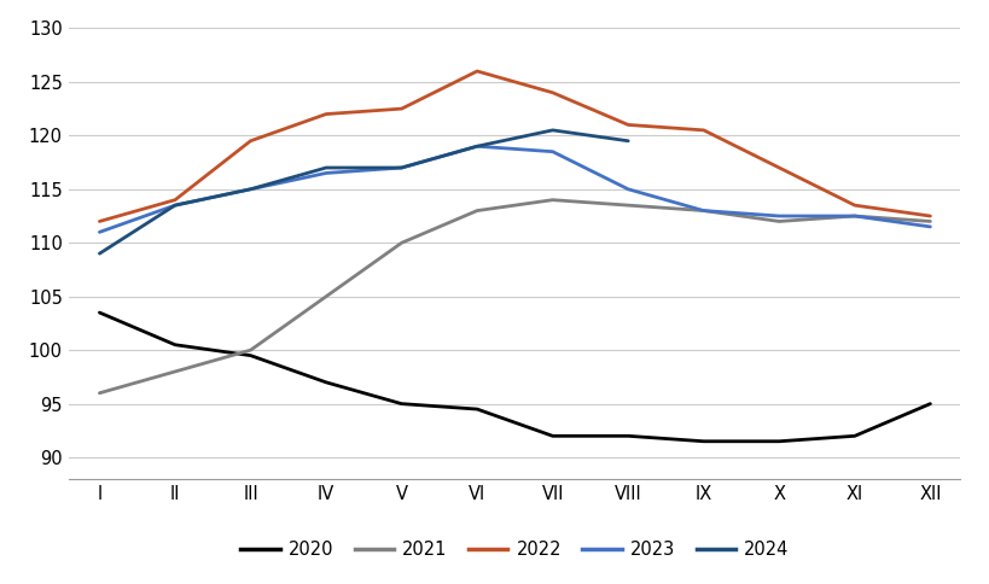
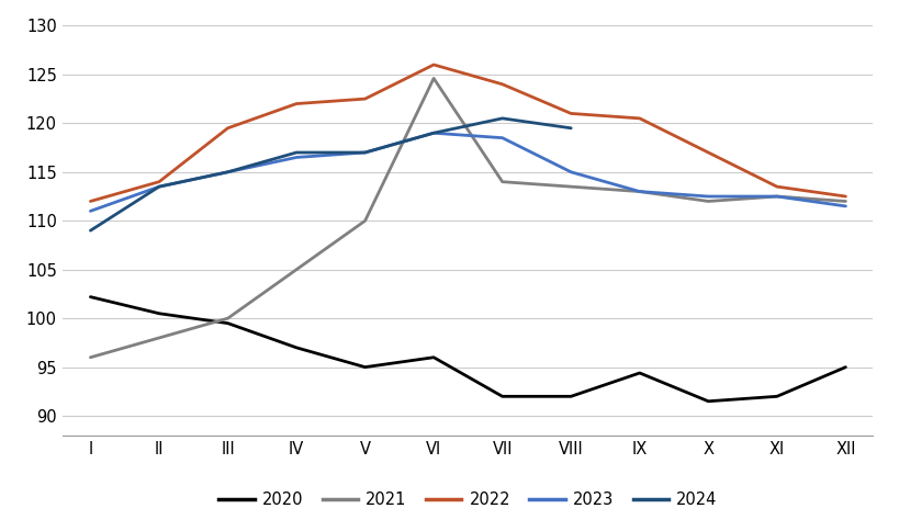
2020/I: 103.5 -> 102.2
2020/VI: 94.5 -> 96.0
2021/VI: 113.0 -> 124.6
2020/IX: 91.5 -> 94.4
